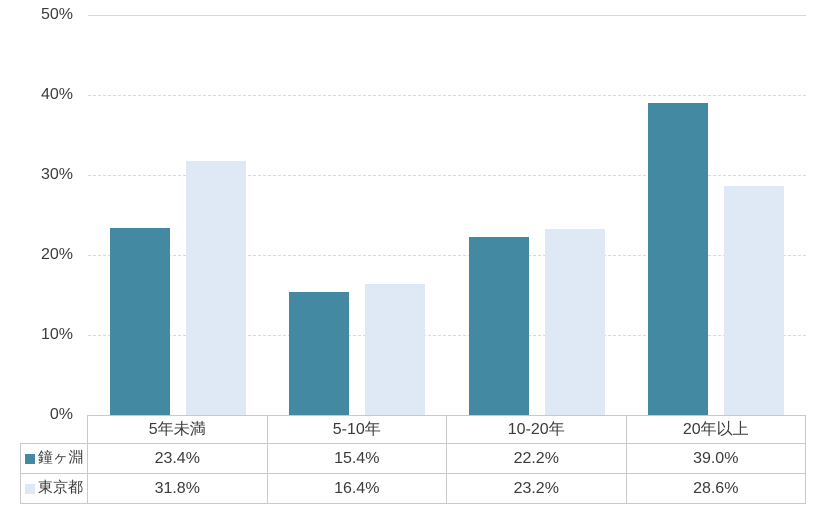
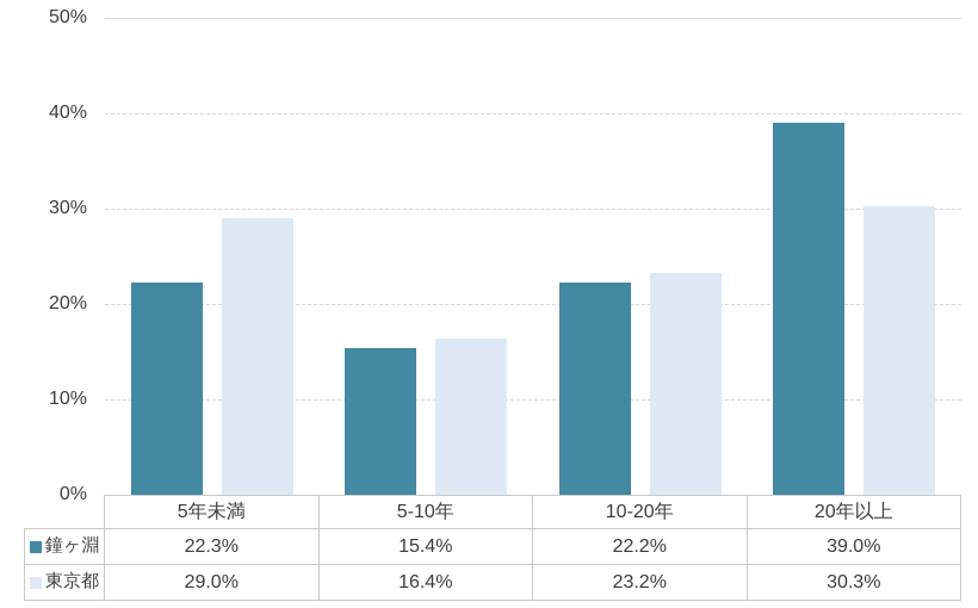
鐘ヶ淵/5年未満: 23.4% -> 22.3%
東京都/5年未満: 31.8% -> 29.0%
東京都/20年以上: 28.6% -> 30.3%
